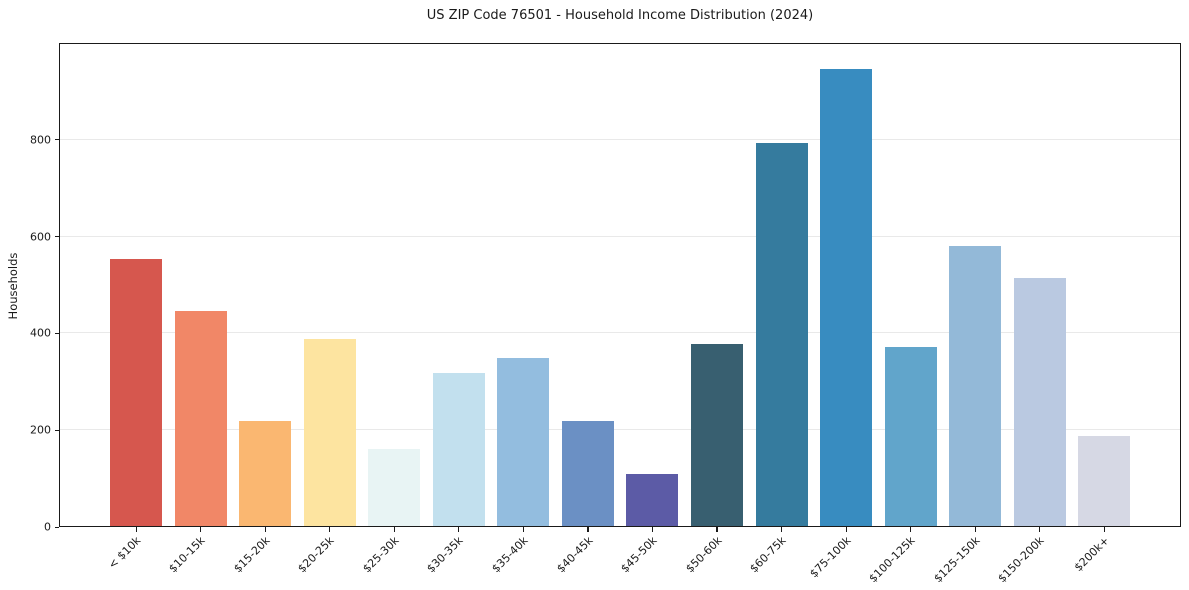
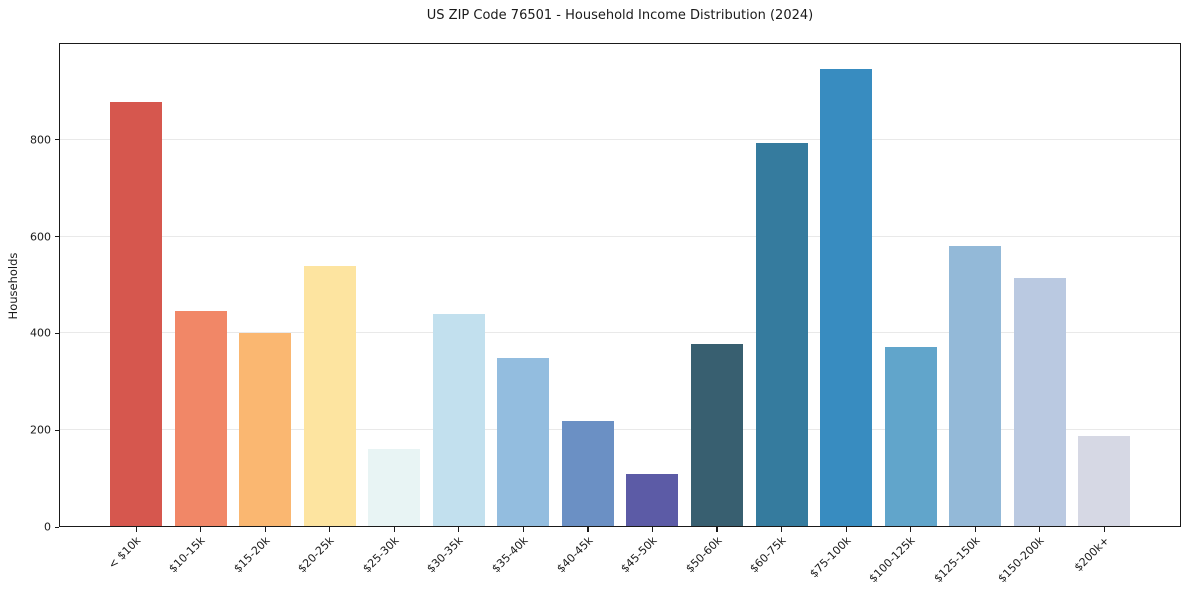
< $10k: 560 -> 880
$15-20k: 220 -> 400
$20-25k: 390 -> 540
$30-35k: 320 -> 440
